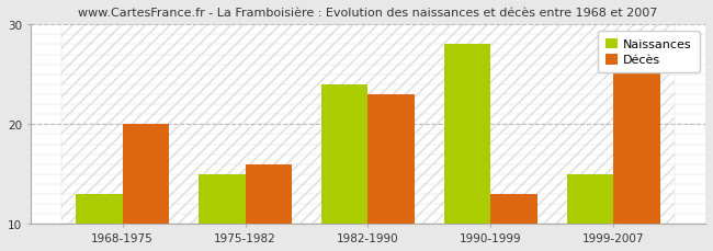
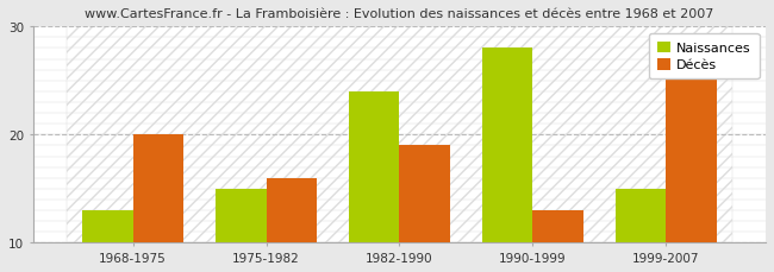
Décès/1982-1990: 23 -> 19
